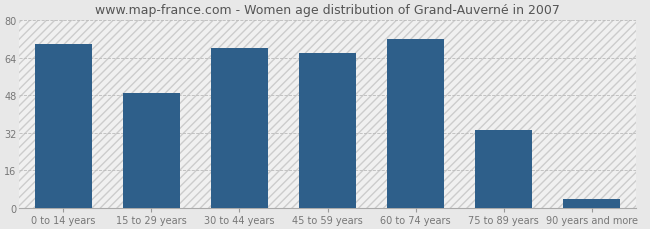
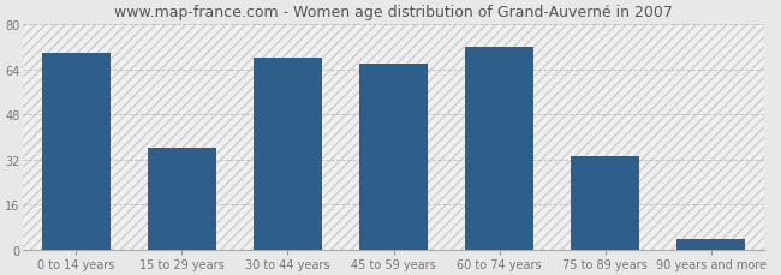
15 to 29 years: 49 -> 36
